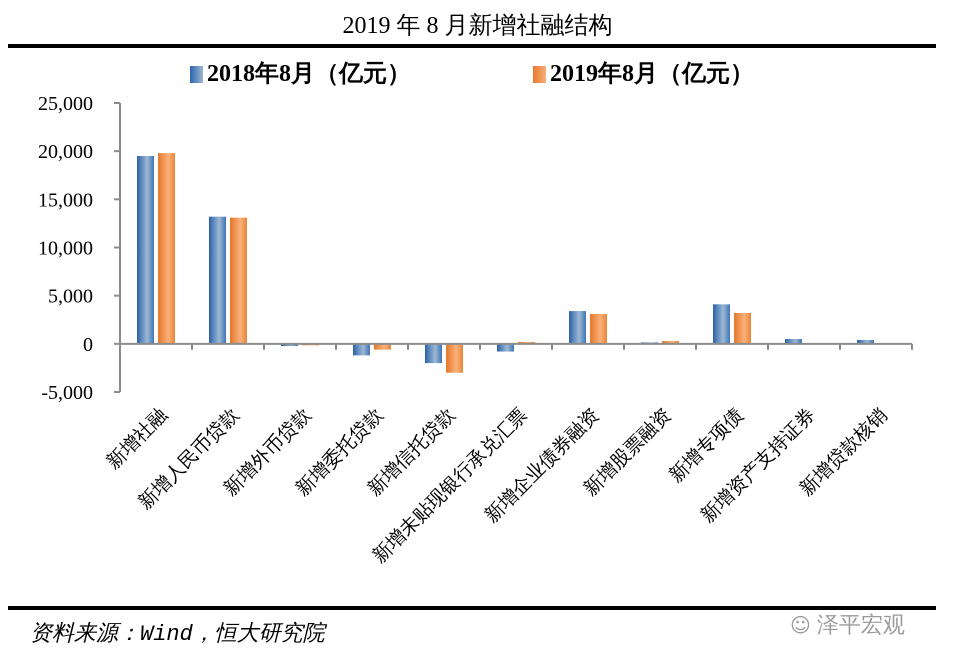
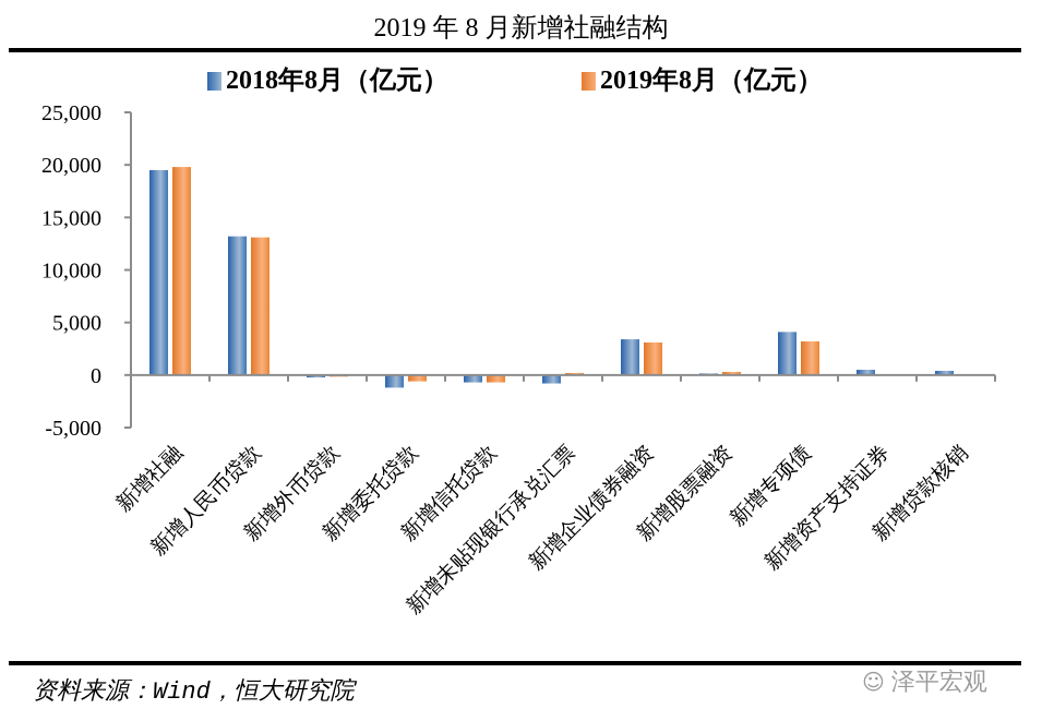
2018年8月（亿元）/新增信托贷款: -2000 -> -1000
2019年8月（亿元）/新增信托贷款: -3000 -> -1000
